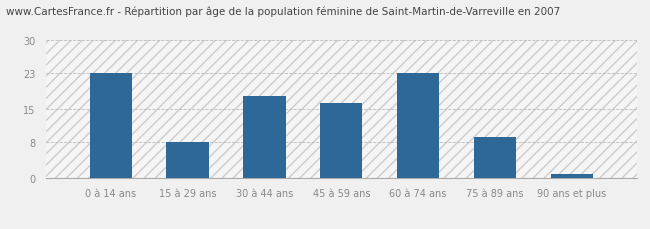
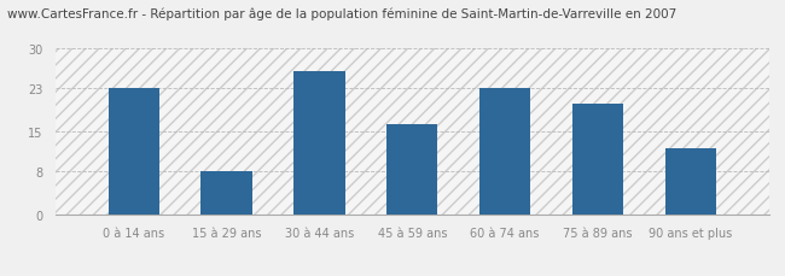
30 à 44 ans: 18.0 -> 26.0
75 à 89 ans: 9.0 -> 20.0
90 ans et plus: 1.0 -> 12.0
